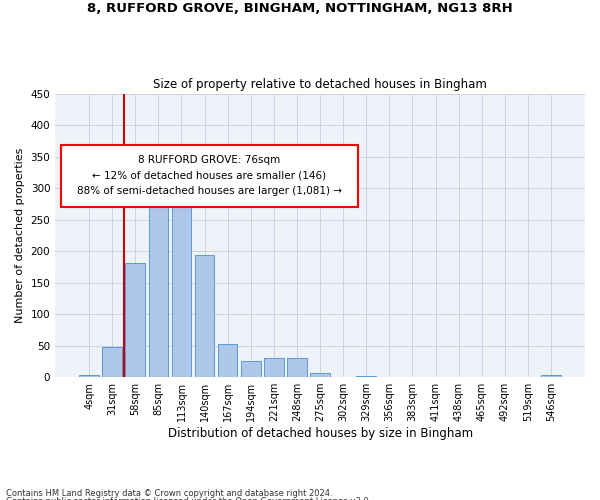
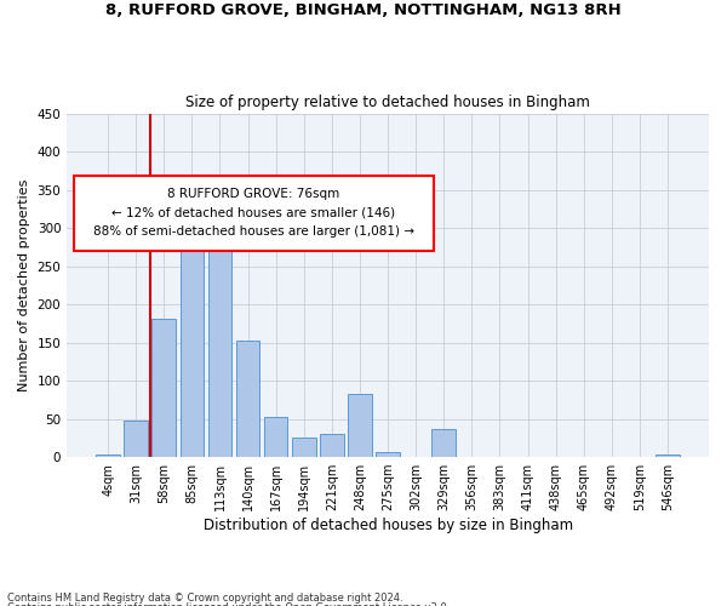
140sqm: 193 -> 152
248sqm: 31 -> 82
329sqm: 2 -> 36
